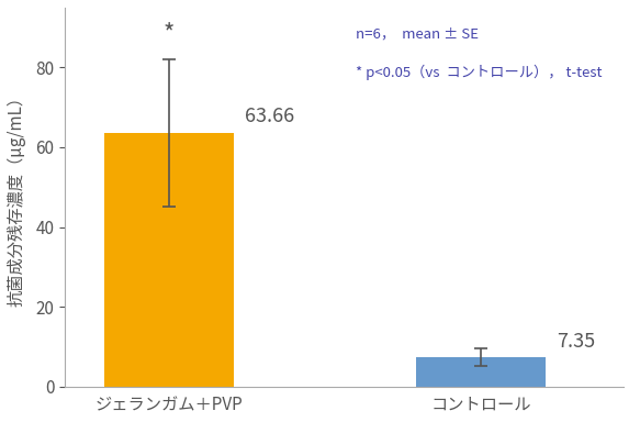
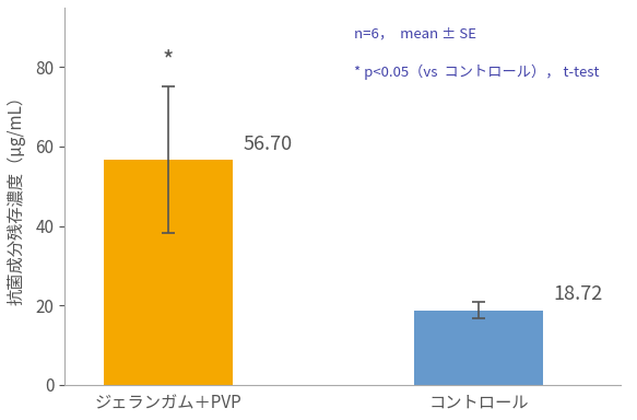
ジェランガム＋PVP: 63.66 -> 56.70
コントロール: 7.35 -> 18.72
